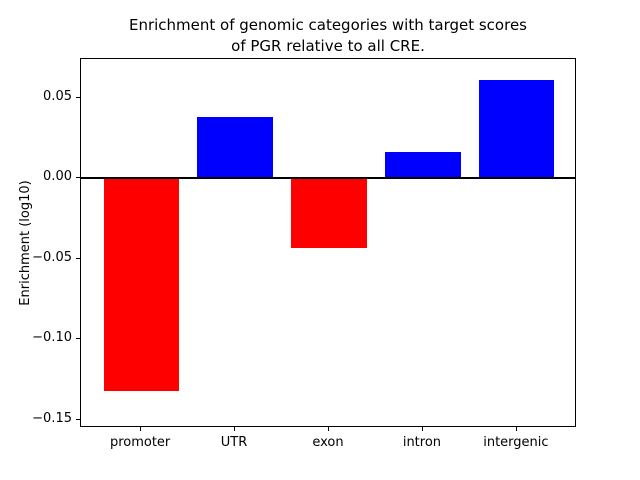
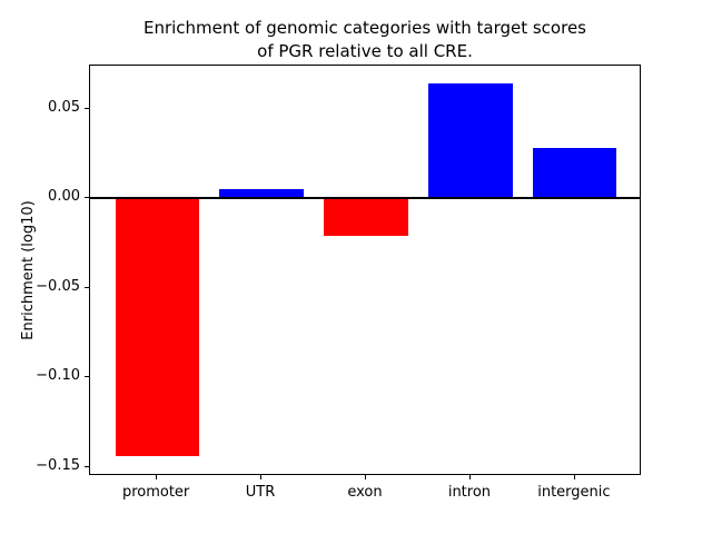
promoter: -0.132 -> -0.144
UTR: 0.038 -> 0.005
exon: -0.043 -> -0.021
intron: 0.016 -> 0.064
intergenic: 0.061 -> 0.028
